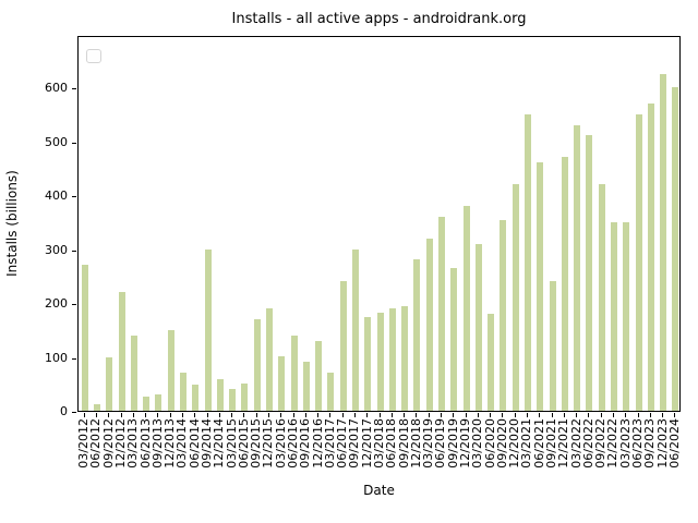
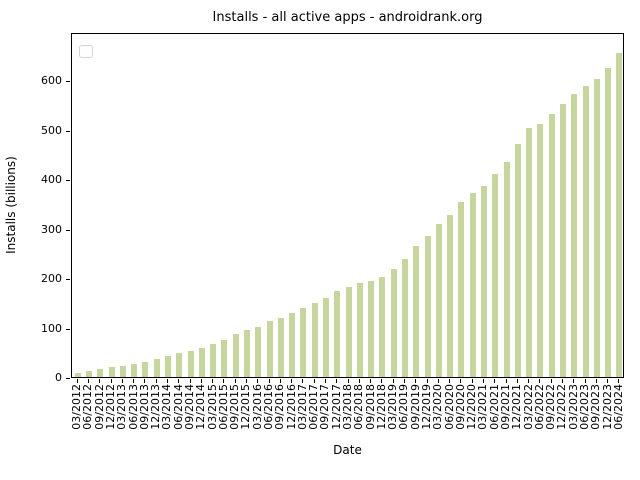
03/2012: 270 -> 10
09/2012: 100 -> 20
12/2012: 220 -> 20
03/2013: 140 -> 20
12/2013: 150 -> 40
03/2014: 70 -> 40
09/2014: 300 -> 50
03/2015: 40 -> 70
06/2015: 50 -> 80
09/2015: 170 -> 90
12/2015: 190 -> 90
06/2016: 140 -> 110
09/2016: 90 -> 120
03/2017: 70 -> 140
06/2017: 240 -> 150
09/2017: 300 -> 160
12/2018: 280 -> 200
03/2019: 320 -> 220
06/2019: 360 -> 240
12/2019: 380 -> 280
06/2020: 180 -> 330
12/2020: 420 -> 370
03/2021: 550 -> 390
06/2021: 460 -> 410
09/2021: 240 -> 430
03/2022: 530 -> 500
09/2022: 420 -> 530
12/2022: 350 -> 550
03/2023: 350 -> 570
06/2023: 550 -> 590
09/2023: 570 -> 600
06/2024: 600 -> 660
